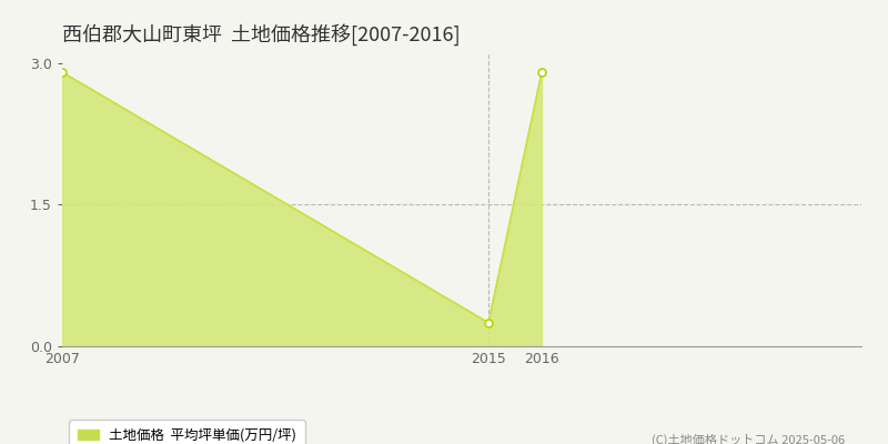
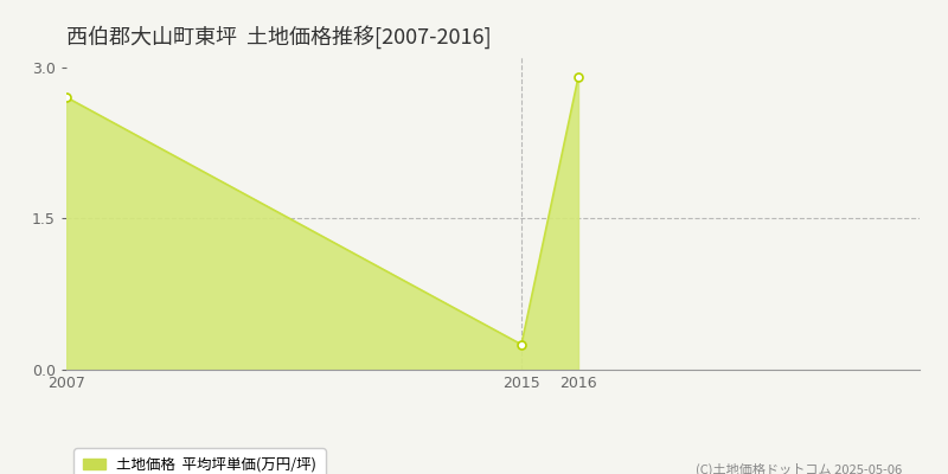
2007: 2.90 -> 2.70
